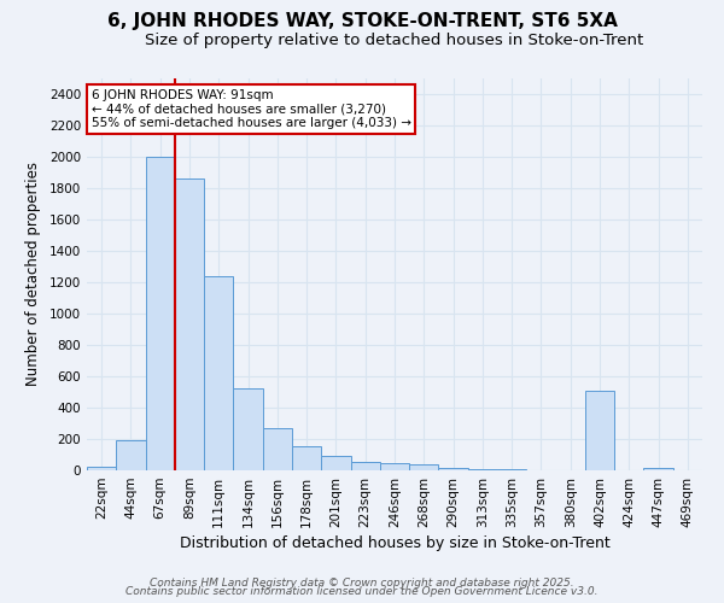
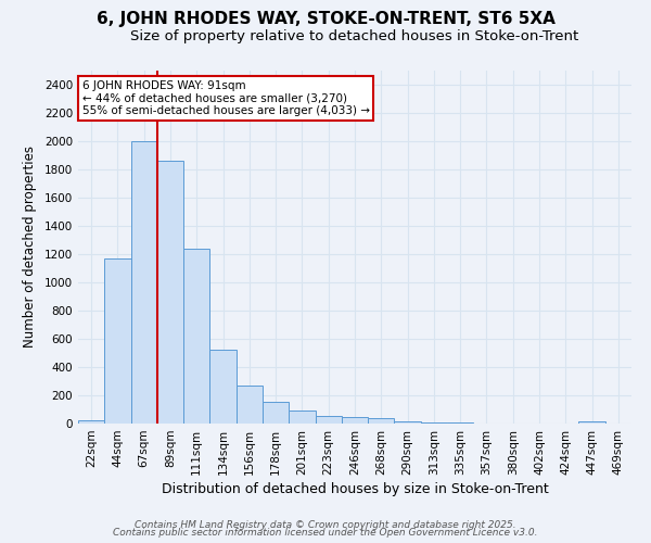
44sqm: 190 -> 1170
402sqm: 510 -> 0
